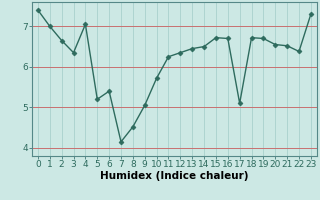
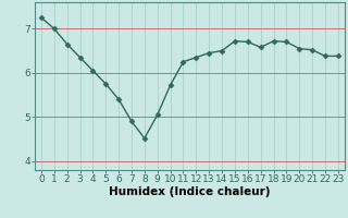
0: 7.40 -> 7.25
4: 7.05 -> 6.05
5: 5.20 -> 5.75
7: 4.15 -> 4.90
17: 5.10 -> 6.58
23: 7.30 -> 6.38
